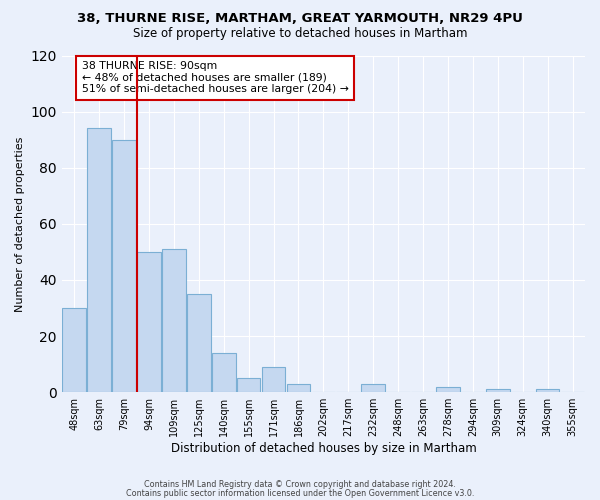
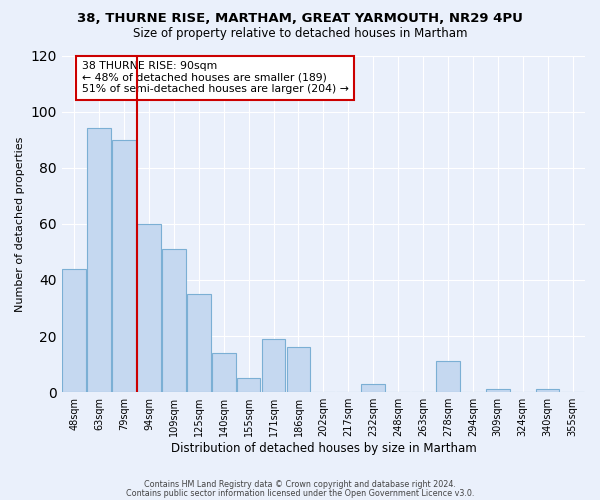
48sqm: 30 -> 44
94sqm: 50 -> 60
171sqm: 9 -> 19
186sqm: 3 -> 16
278sqm: 2 -> 11
